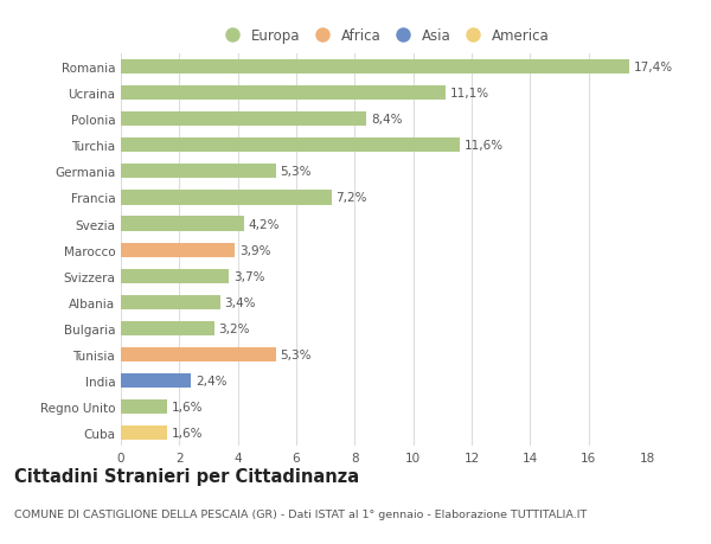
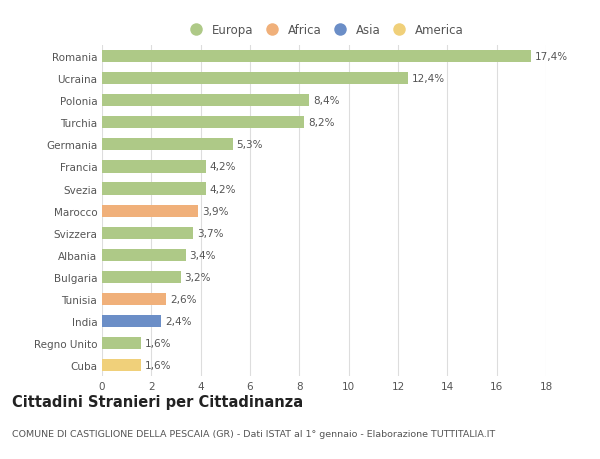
Ucraina: 11,1% -> 12,4%
Turchia: 11,6% -> 8,2%
Francia: 7,2% -> 4,2%
Tunisia: 5,3% -> 2,6%
